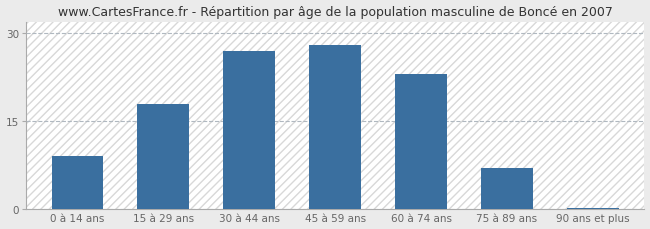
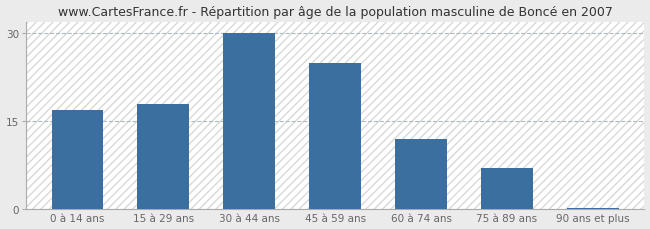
0 à 14 ans: 9.0 -> 17.0
30 à 44 ans: 27.0 -> 30.0
45 à 59 ans: 28.0 -> 25.0
60 à 74 ans: 23.0 -> 12.0
